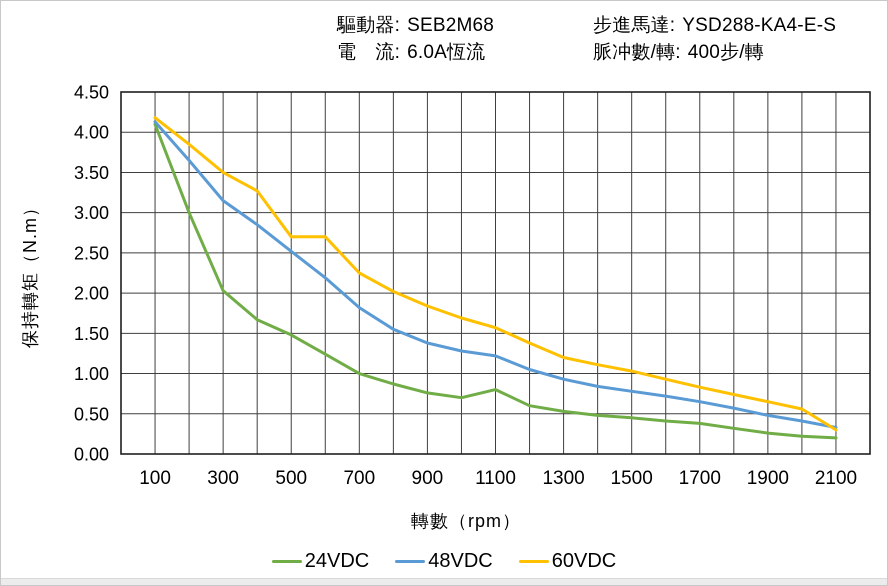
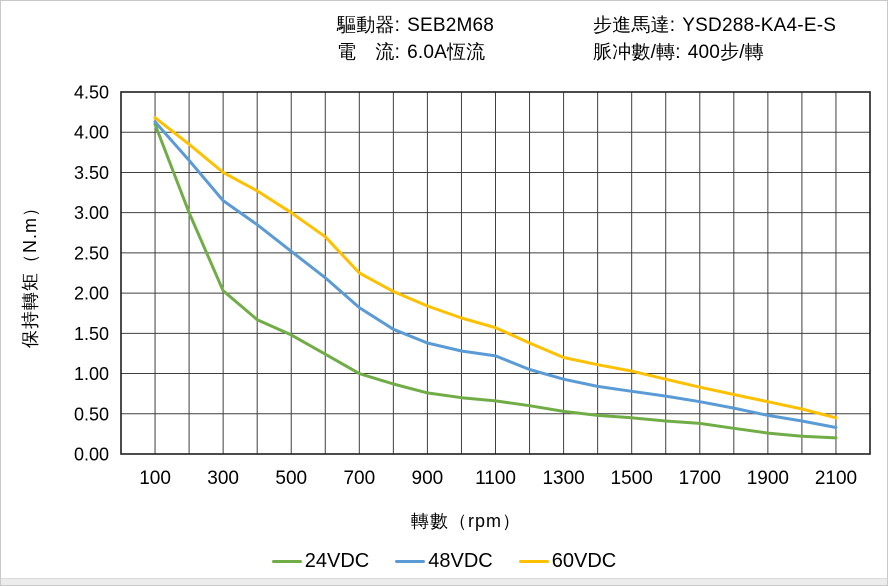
60VDC/500: 2.7 -> 3.0
24VDC/1100: 0.8 -> 0.7
60VDC/2100: 0.3 -> 0.5
